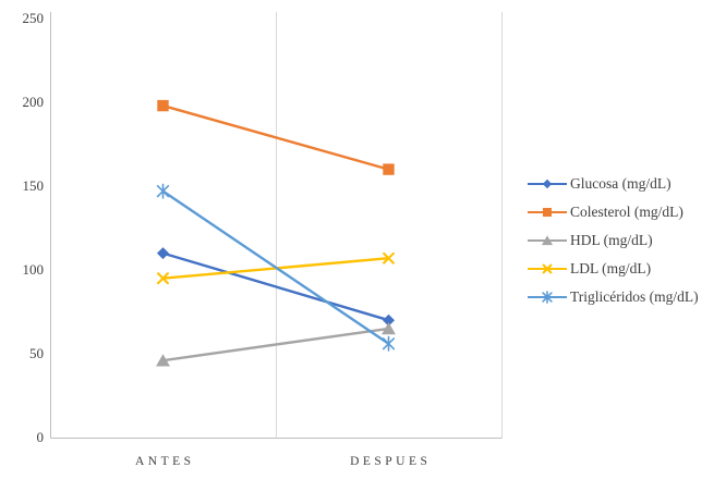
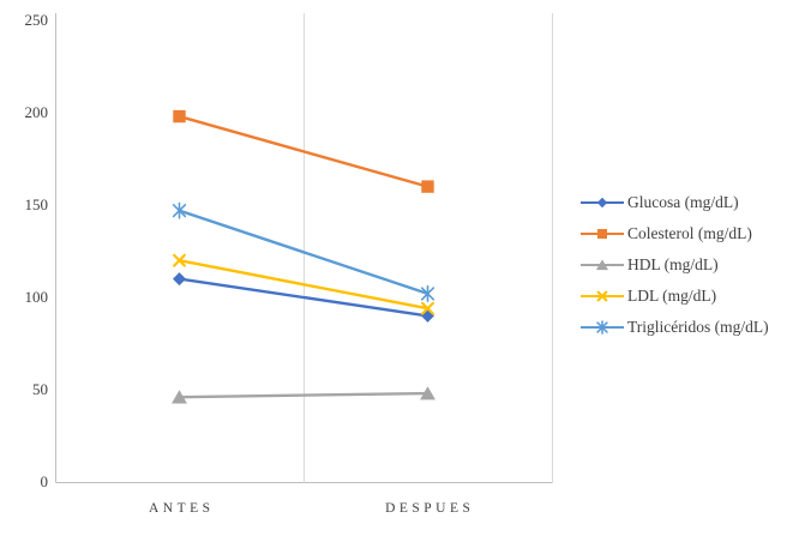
LDL (mg/dL)/ANTES: 95 -> 120
Glucosa (mg/dL)/DESPUES: 70 -> 90
HDL (mg/dL)/DESPUES: 65 -> 48
LDL (mg/dL)/DESPUES: 107 -> 94
Triglicéridos (mg/dL)/DESPUES: 56 -> 102
